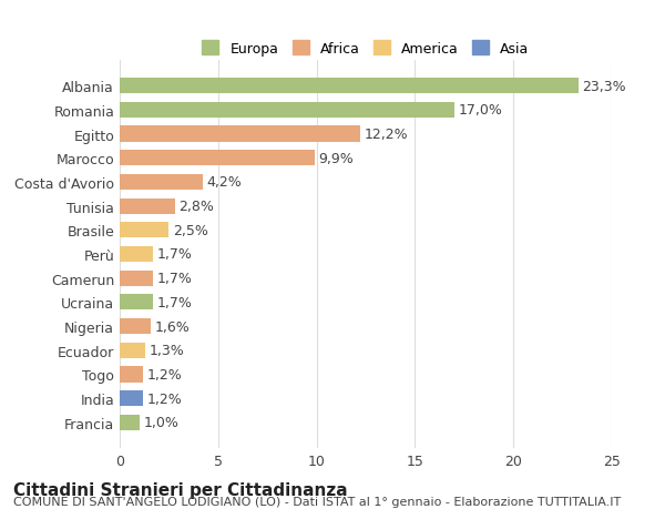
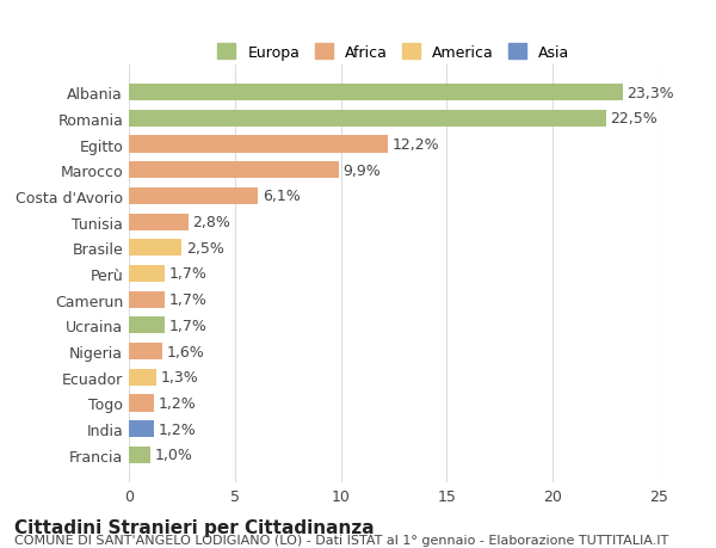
Romania: 17,0% -> 22,5%
Costa d'Avorio: 4,2% -> 6,1%
